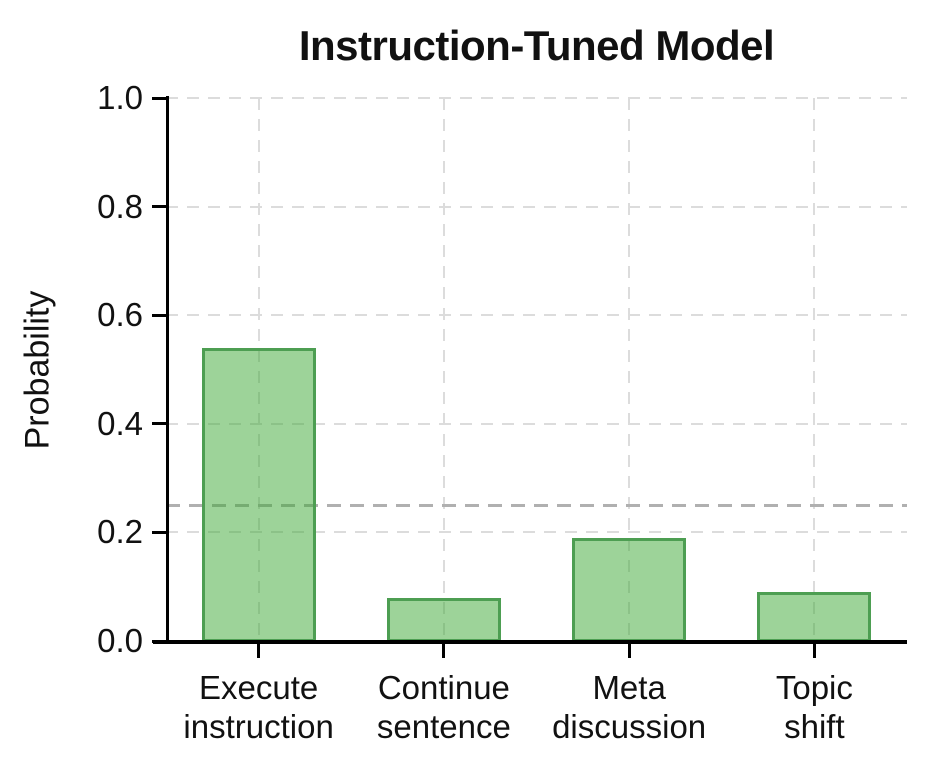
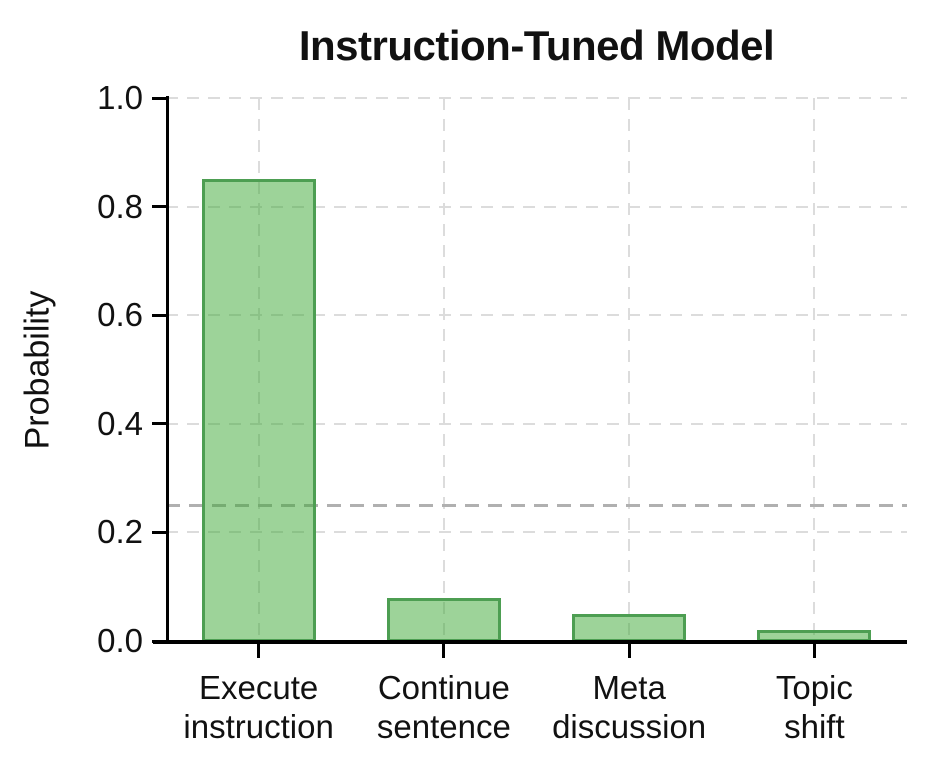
Execute instruction: 0.54 -> 0.85
Meta discussion: 0.19 -> 0.05
Topic shift: 0.09 -> 0.02
